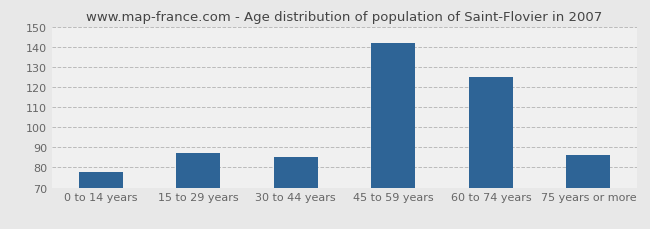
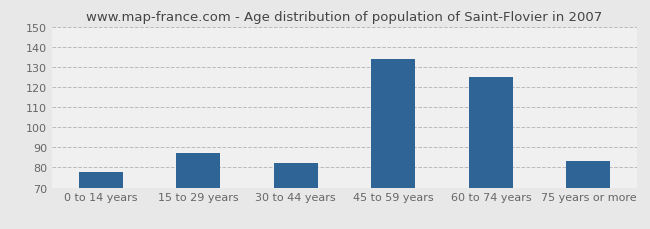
30 to 44 years: 85 -> 82
45 to 59 years: 142 -> 134
75 years or more: 86 -> 83
